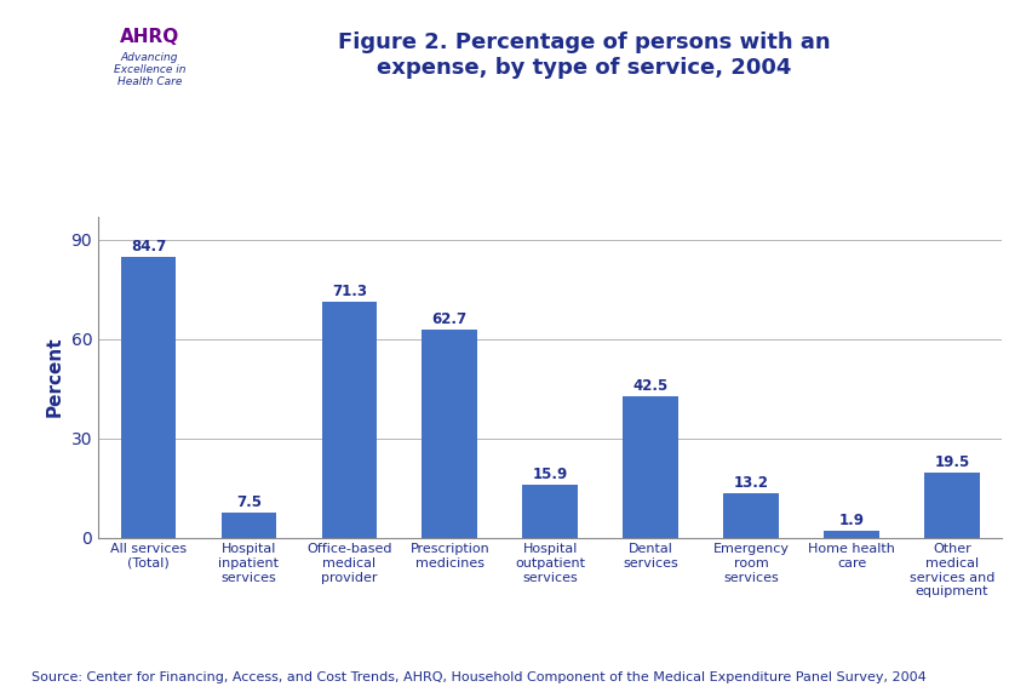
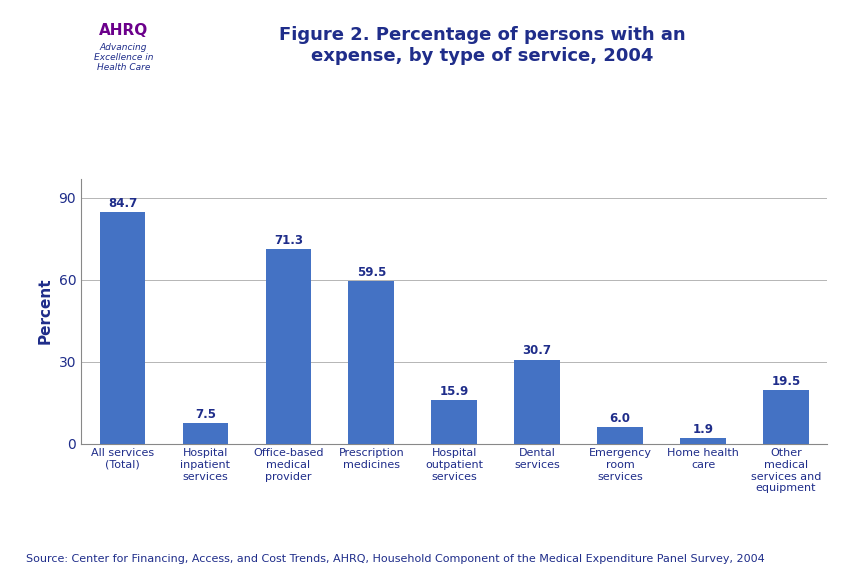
Prescription medicines: 62.7 -> 59.5
Dental services: 42.5 -> 30.7
Emergency room services: 13.2 -> 6.0
